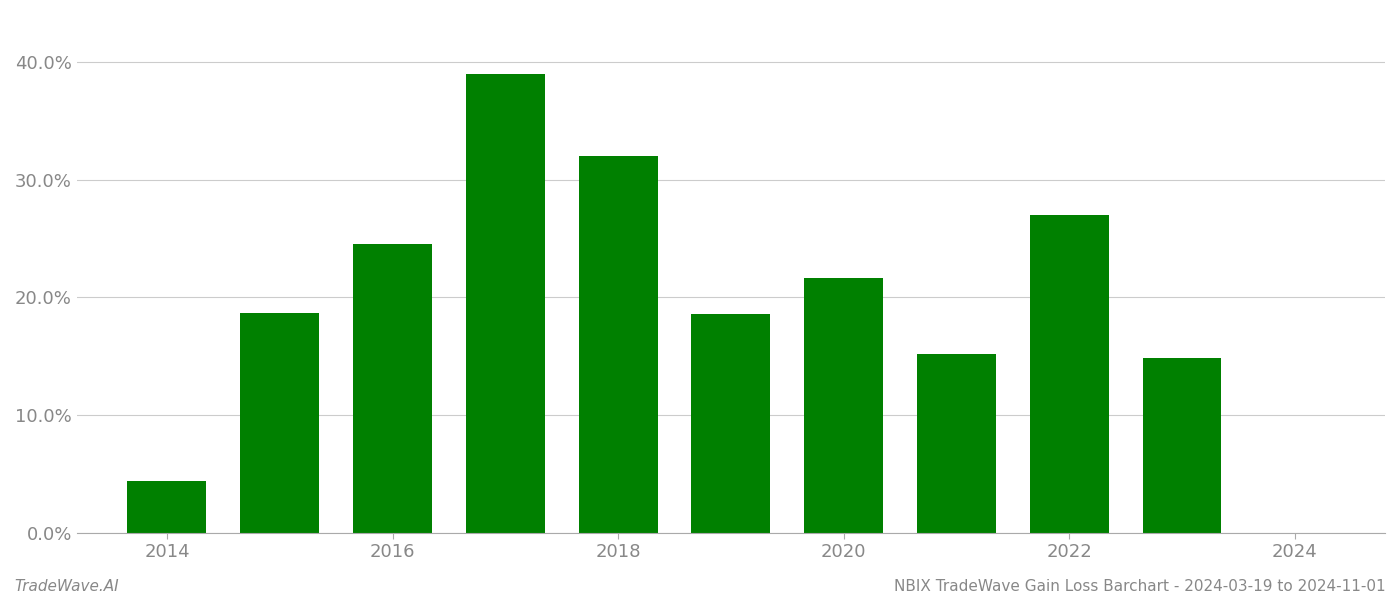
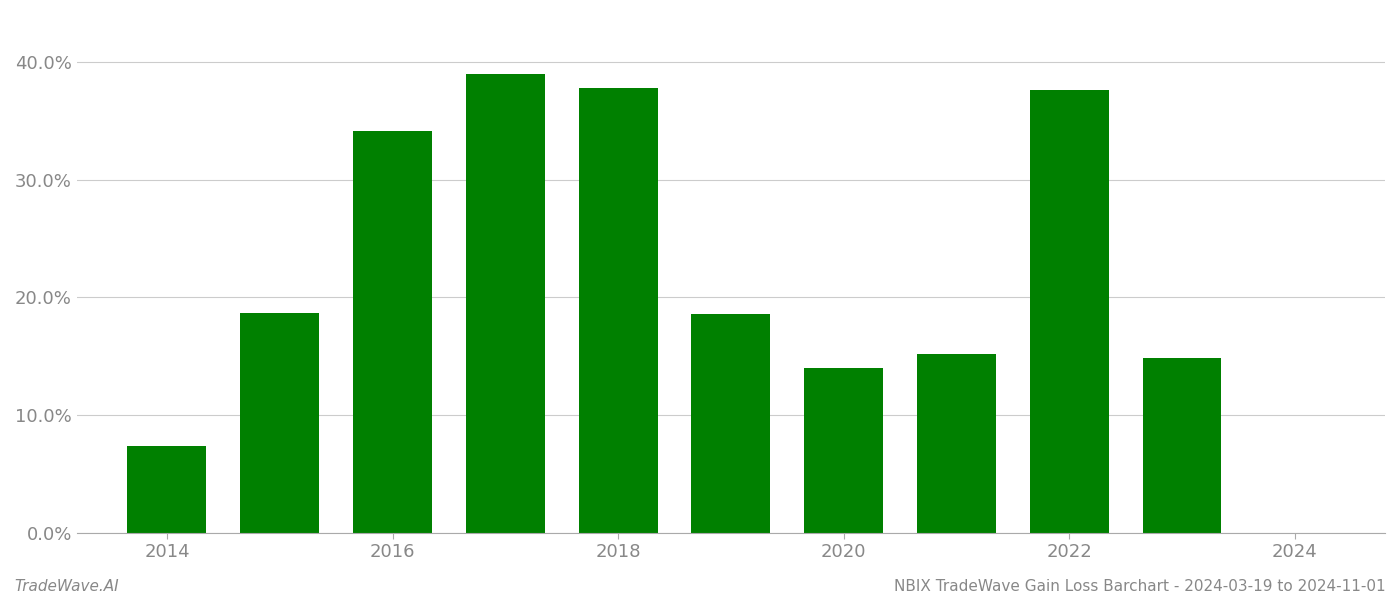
2014: 4.4% -> 7.4%
2016: 24.5% -> 34.1%
2018: 32.0% -> 37.8%
2020: 21.6% -> 14.0%
2022: 27.0% -> 37.6%
